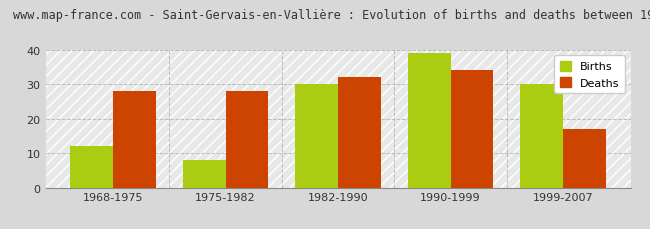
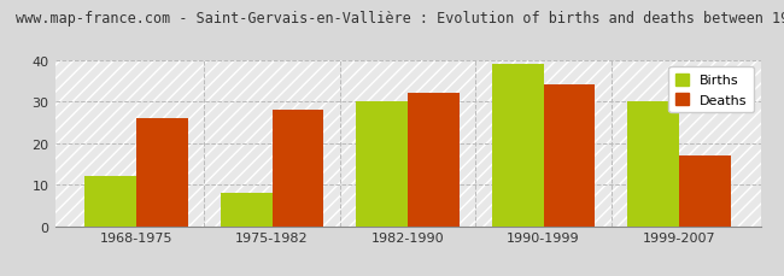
Deaths/1968-1975: 28 -> 26
